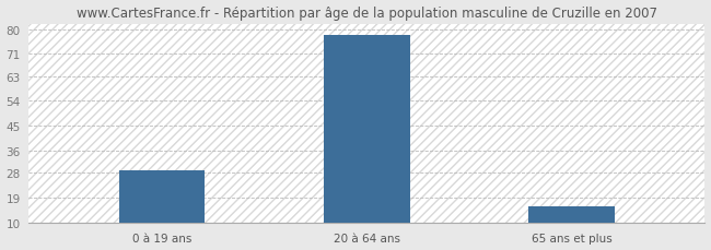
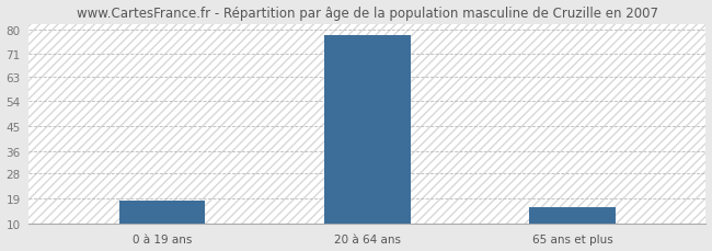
0 à 19 ans: 29 -> 18
